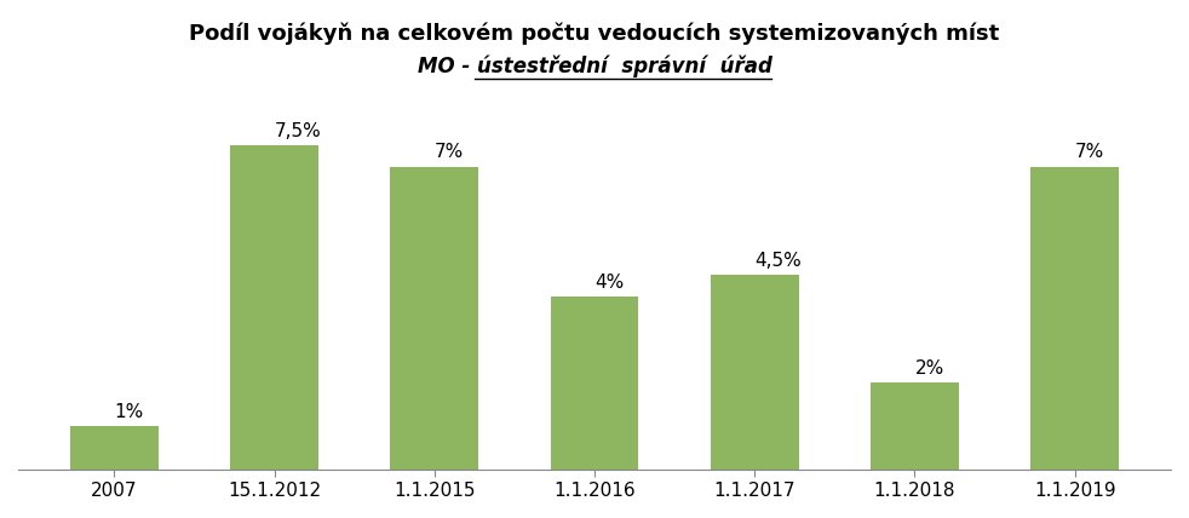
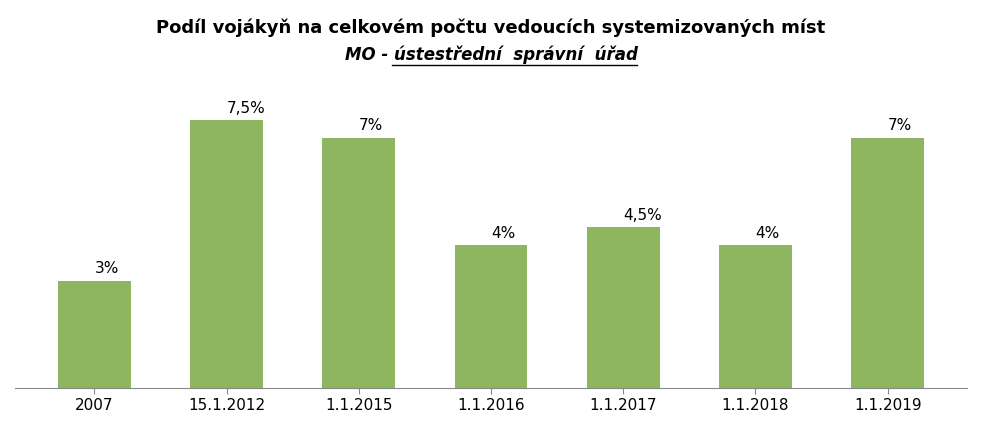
2007: 1% -> 3%
1.1.2018: 2% -> 4%
